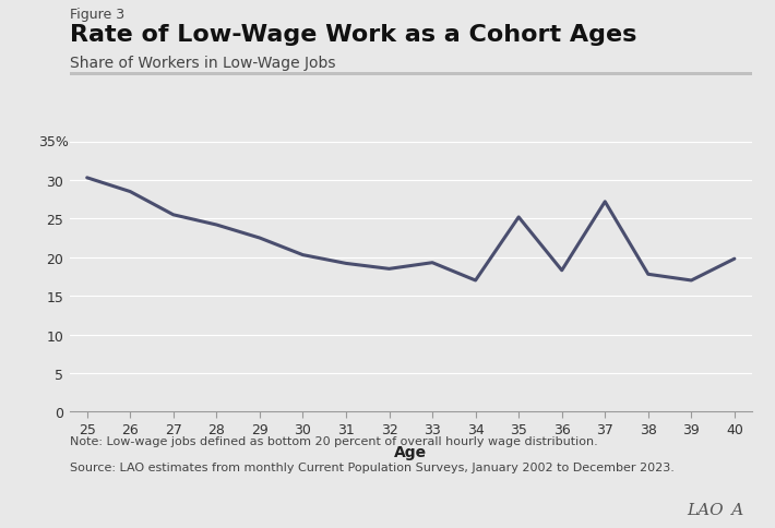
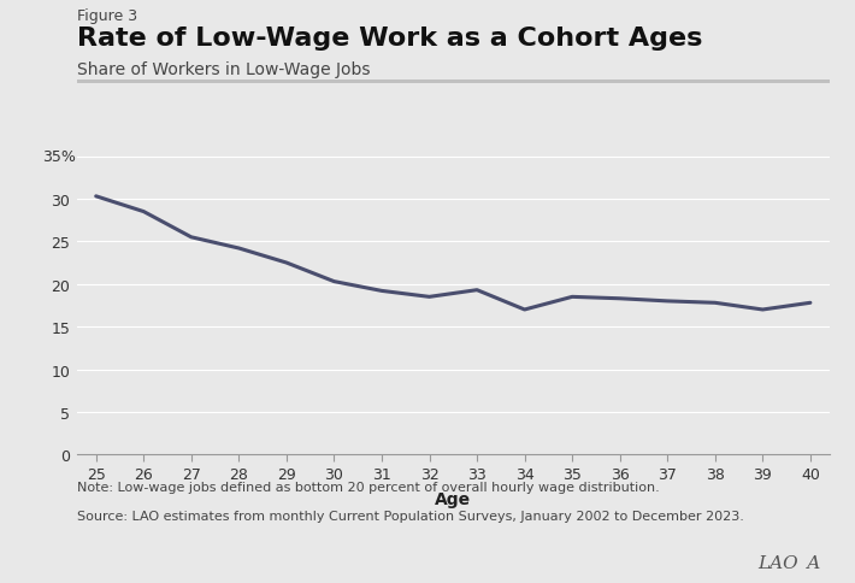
35: 25.2 -> 18.5
37: 27.2 -> 18.0
40: 19.8 -> 17.8
